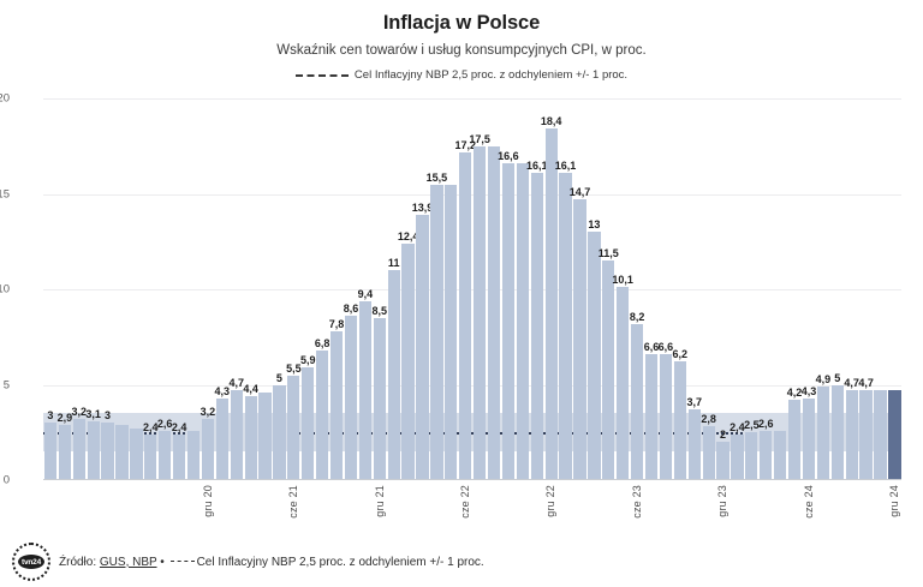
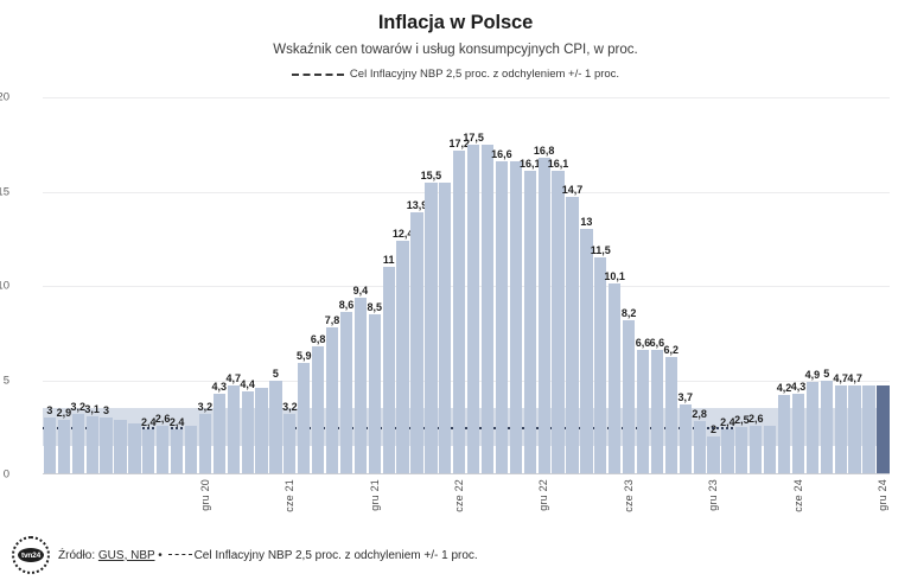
cze 21: 5,5 -> 3,2
gru 22: 18,4 -> 16,8
